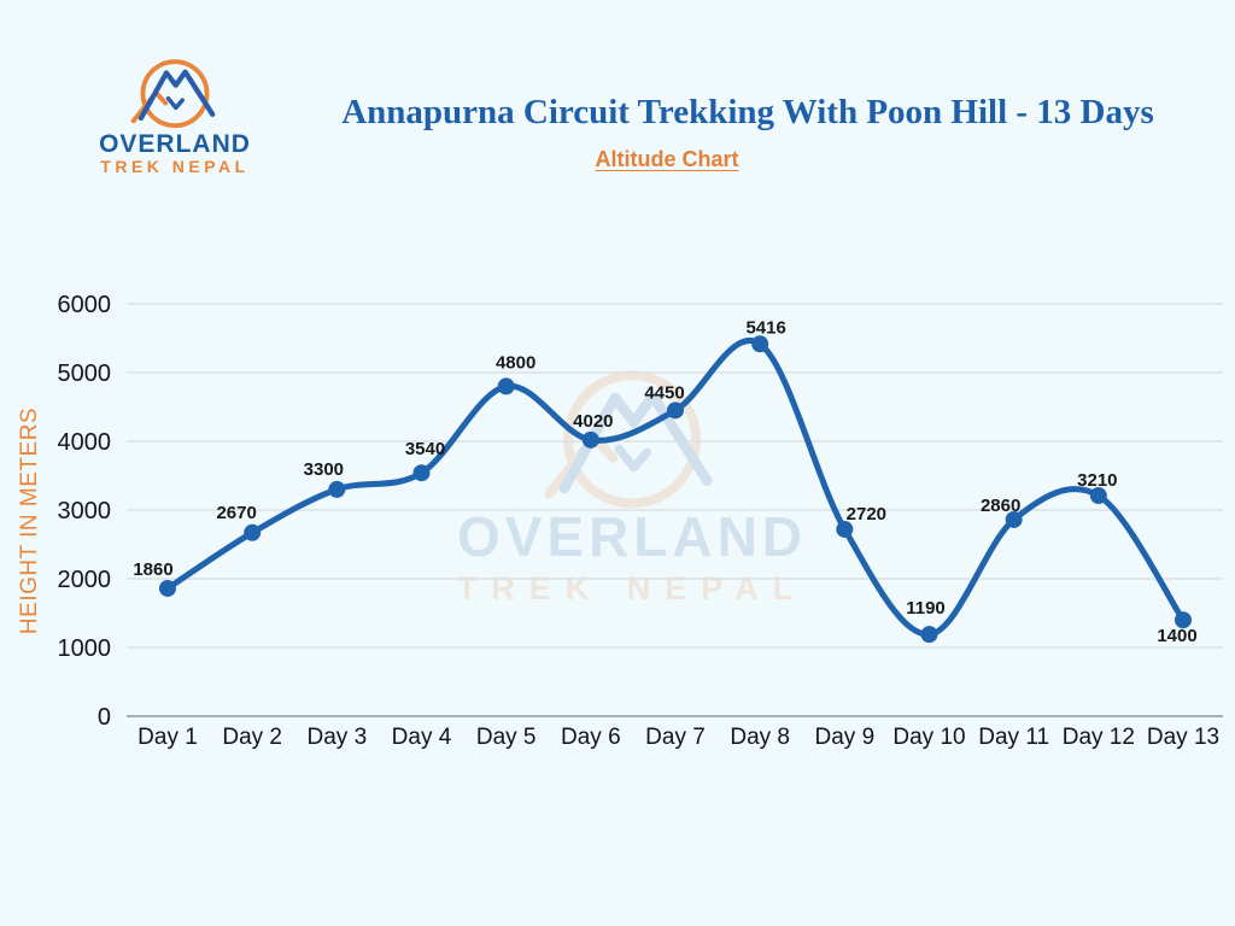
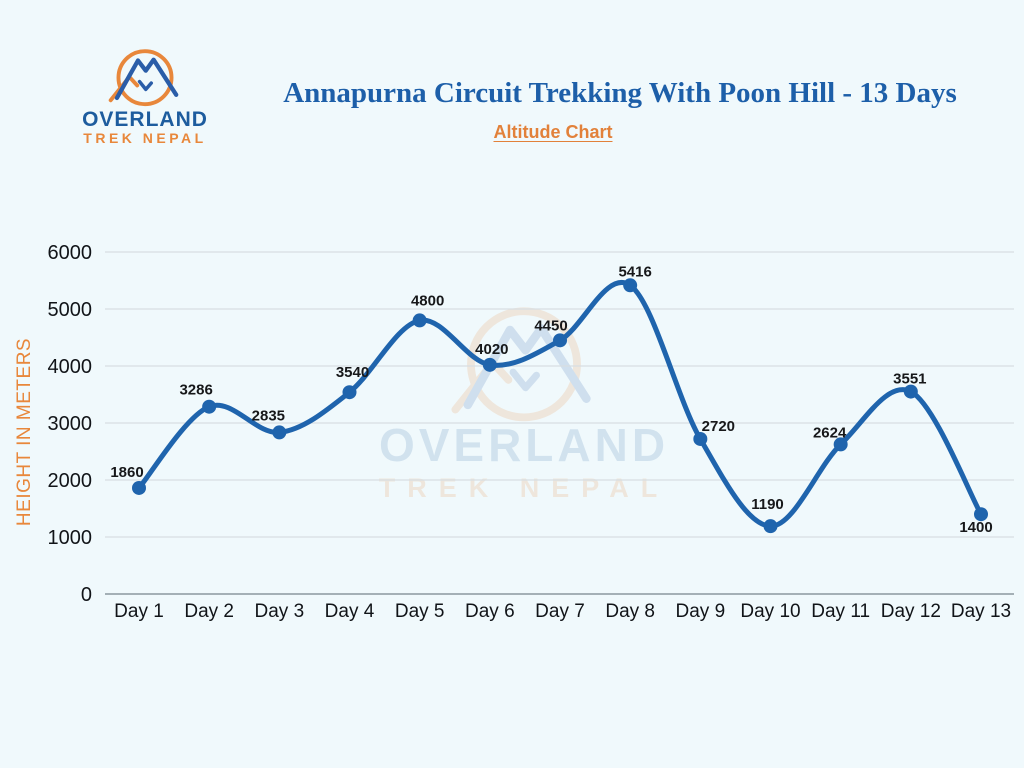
Day 2: 2670 -> 3286
Day 3: 3300 -> 2835
Day 11: 2860 -> 2624
Day 12: 3210 -> 3551
